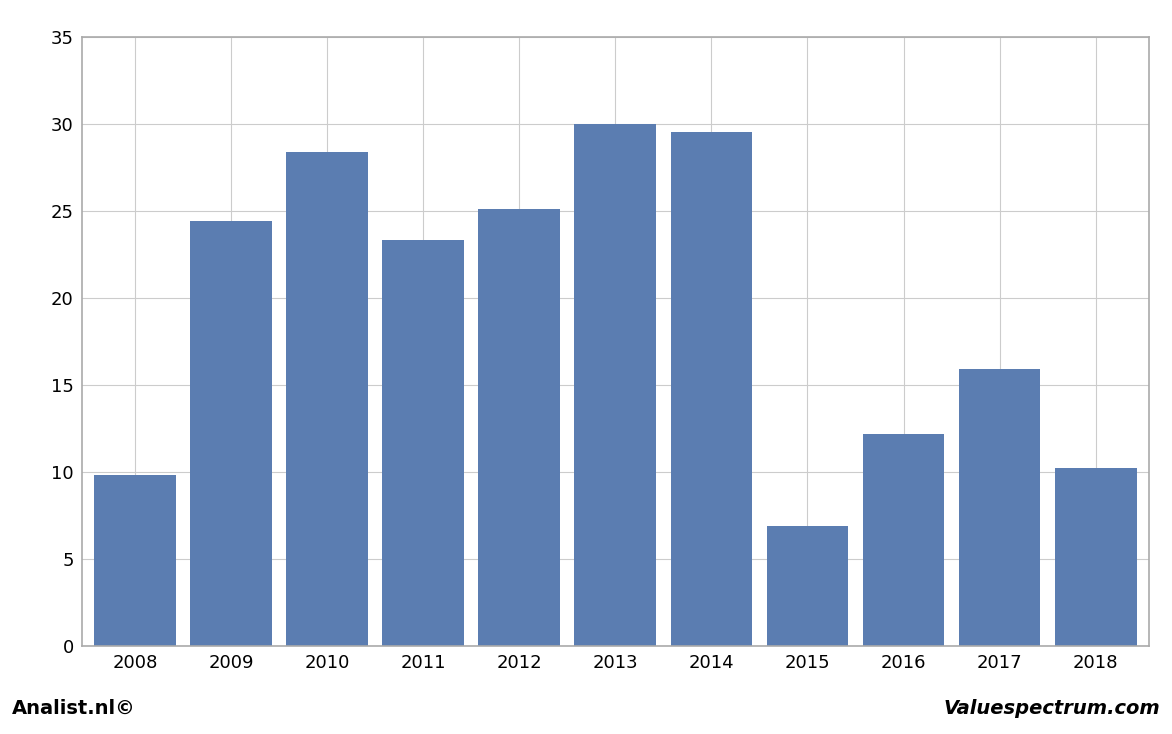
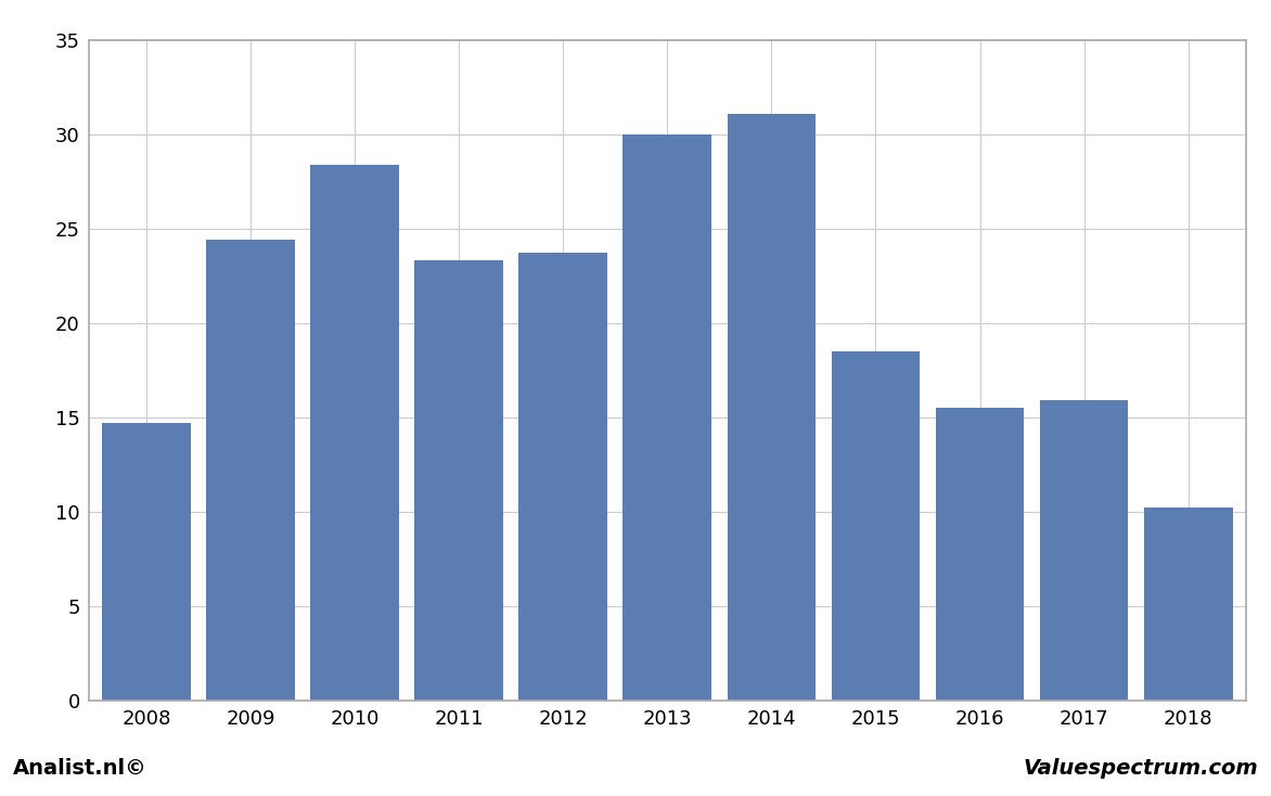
2008: 9.8 -> 14.7
2012: 25.1 -> 23.7
2014: 29.5 -> 31.1
2015: 6.9 -> 18.5
2016: 12.2 -> 15.5
